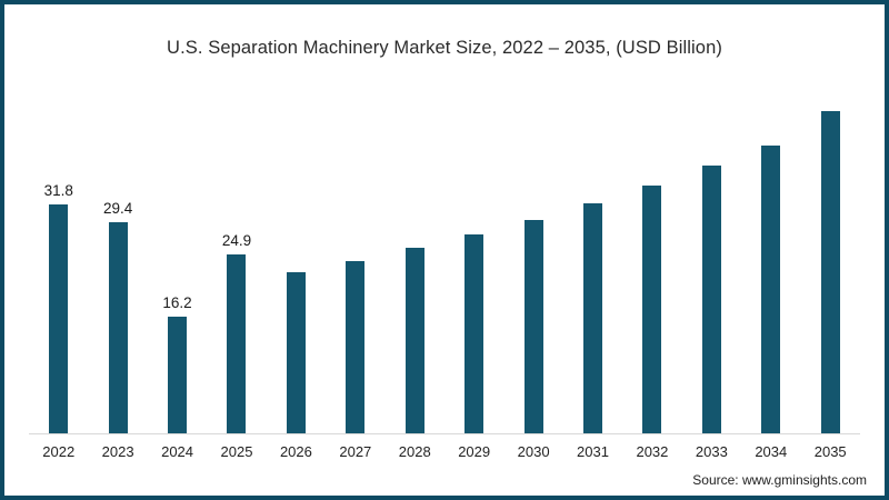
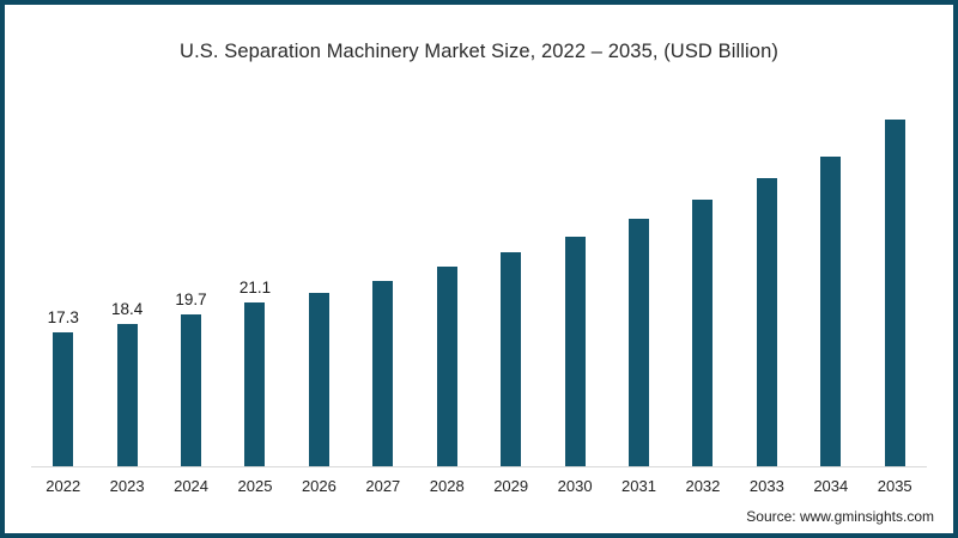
2022: 31.8 -> 17.3
2023: 29.4 -> 18.4
2024: 16.2 -> 19.7
2025: 24.9 -> 21.1
